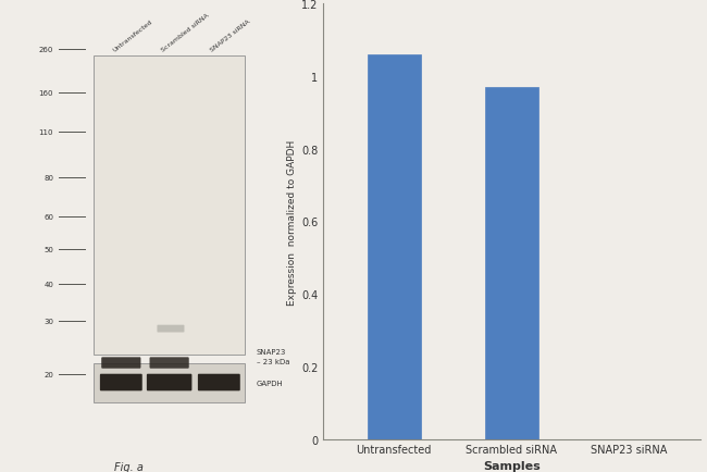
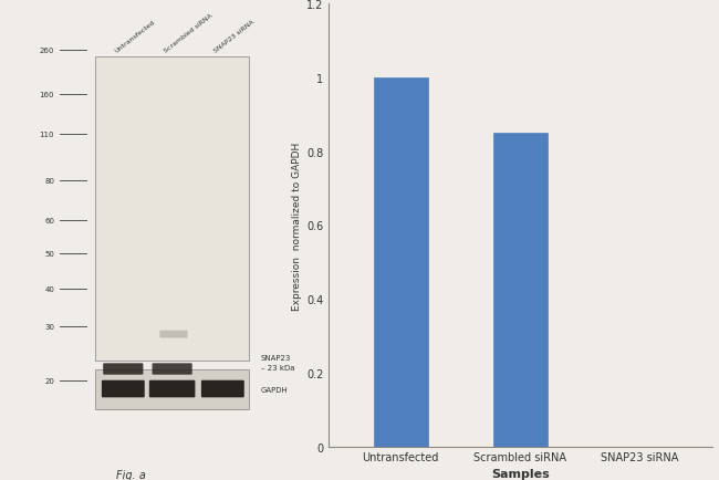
Untransfected: 1.06 -> 1.00
Scrambled siRNA: 0.97 -> 0.85
